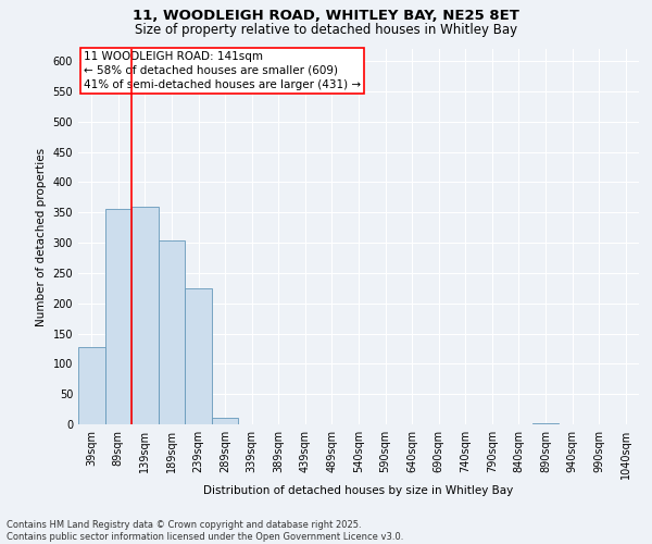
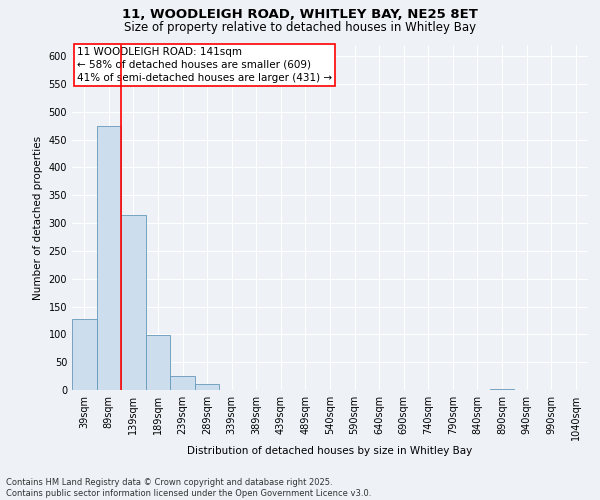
89sqm: 356 -> 475
139sqm: 360 -> 315
189sqm: 304 -> 98
239sqm: 224 -> 25
